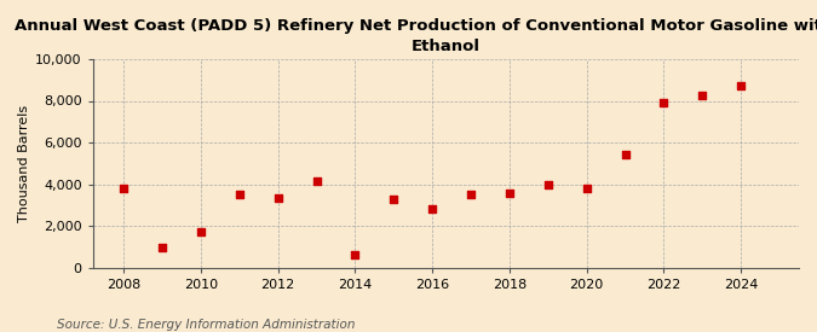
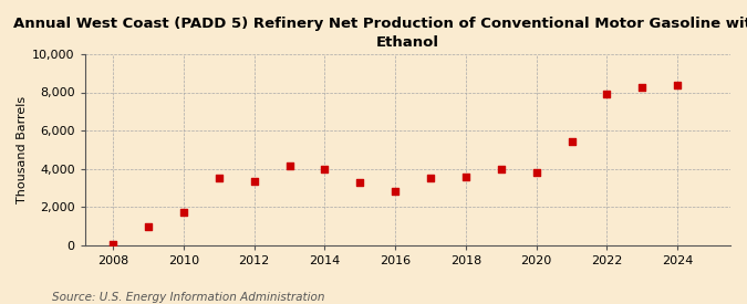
2008: 3,800 -> 0
2014: 600 -> 4,000
2024: 8,700 -> 8,400
